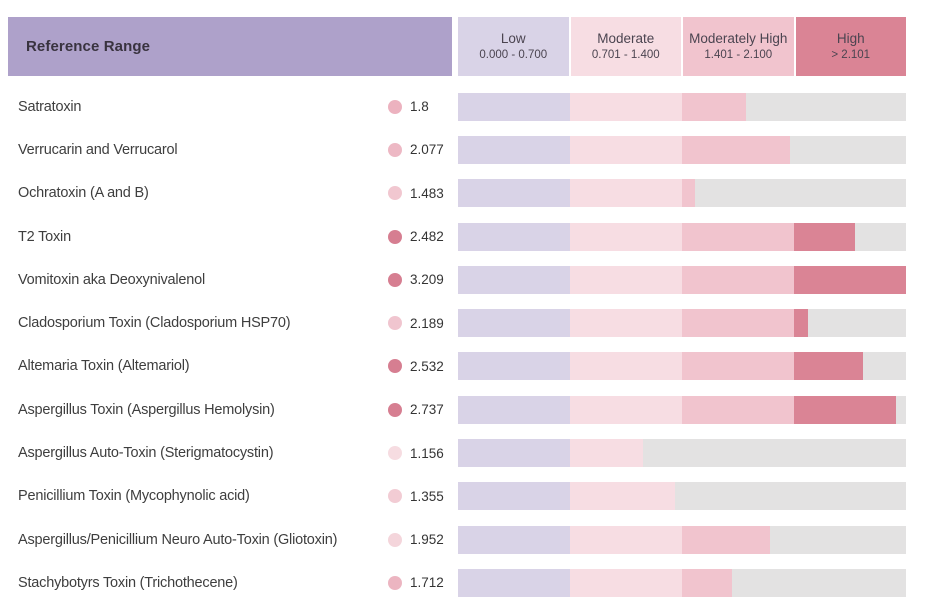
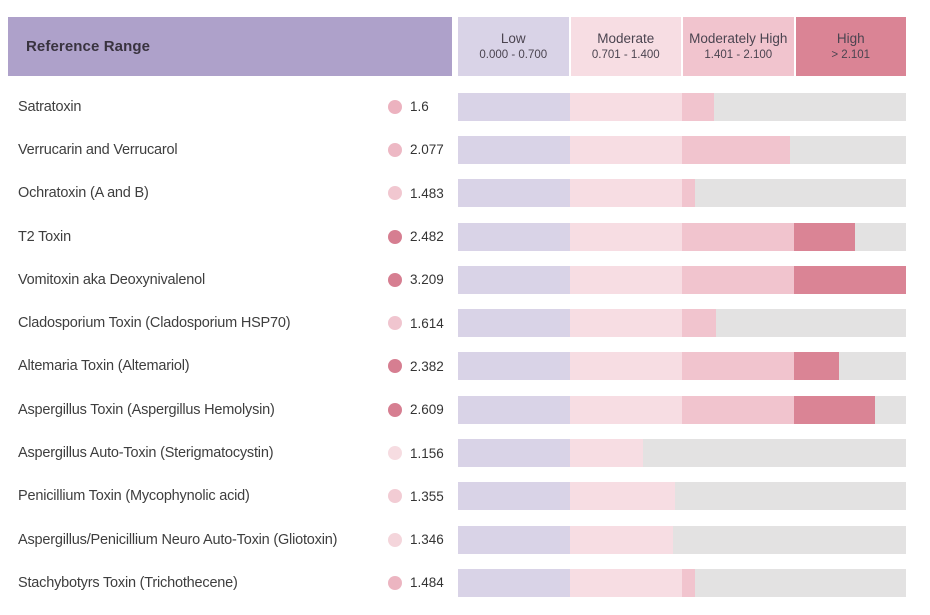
Satratoxin: 1.8 -> 1.6
Cladosporium Toxin (Cladosporium HSP70): 2.189 -> 1.614
Altemaria Toxin (Altemariol): 2.532 -> 2.382
Aspergillus Toxin (Aspergillus Hemolysin): 2.737 -> 2.609
Aspergillus/Penicillium Neuro Auto-Toxin (Gliotoxin): 1.952 -> 1.346
Stachybotyrs Toxin (Trichothecene): 1.712 -> 1.484
